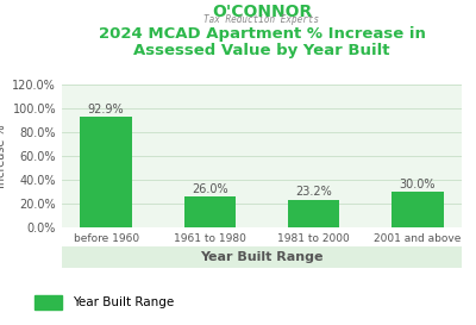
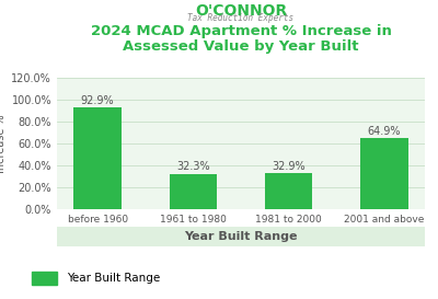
1961 to 1980: 26.0% -> 32.3%
1981 to 2000: 23.2% -> 32.9%
2001 and above: 30.0% -> 64.9%
